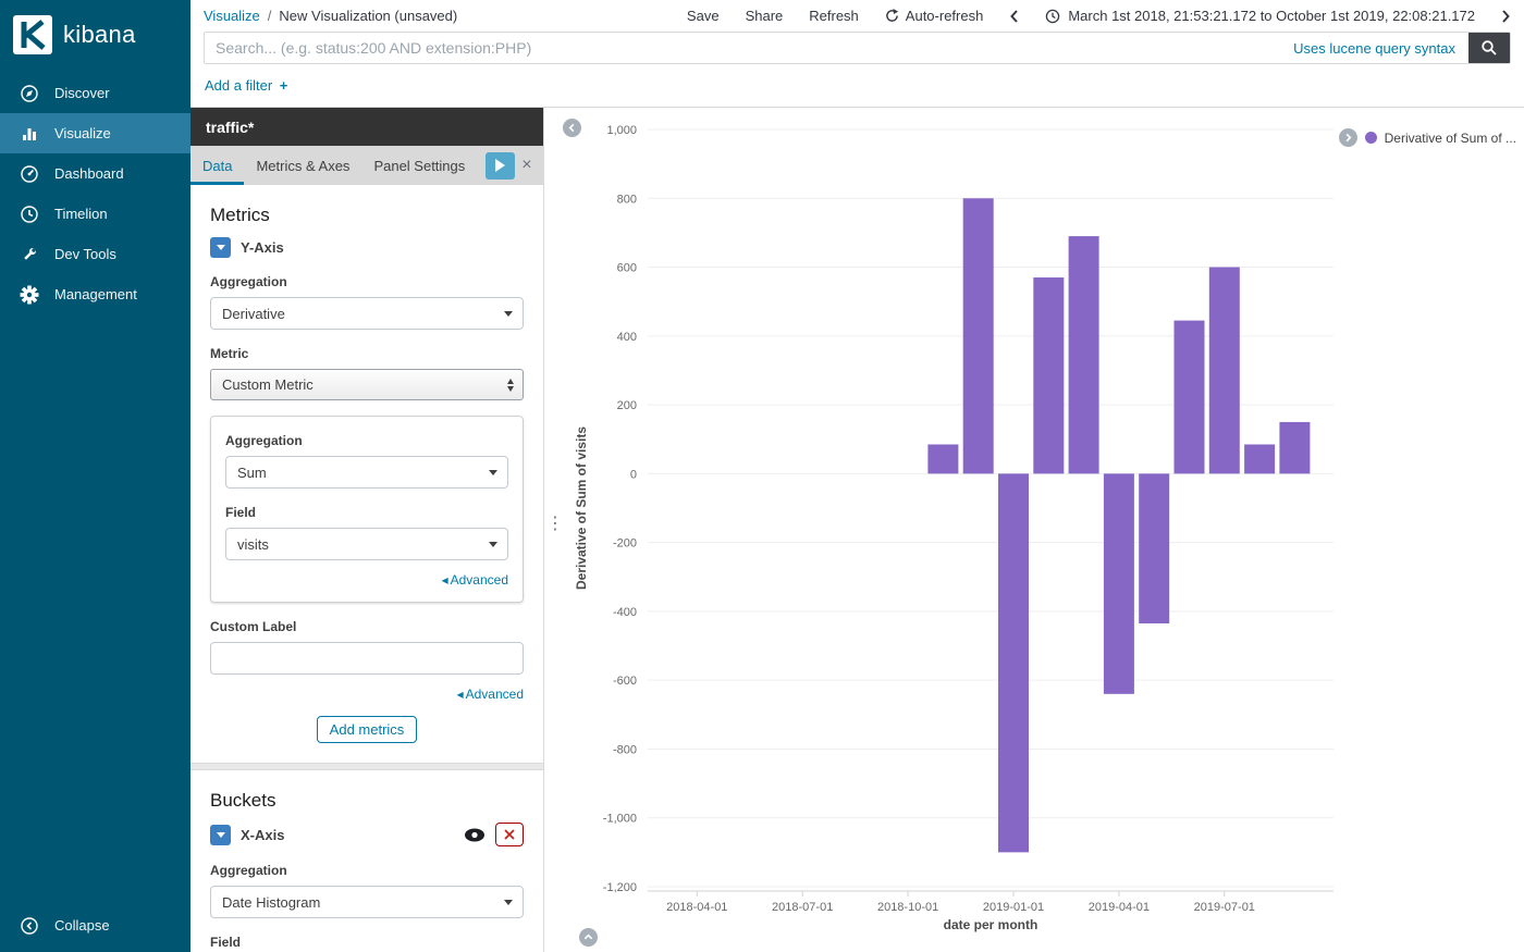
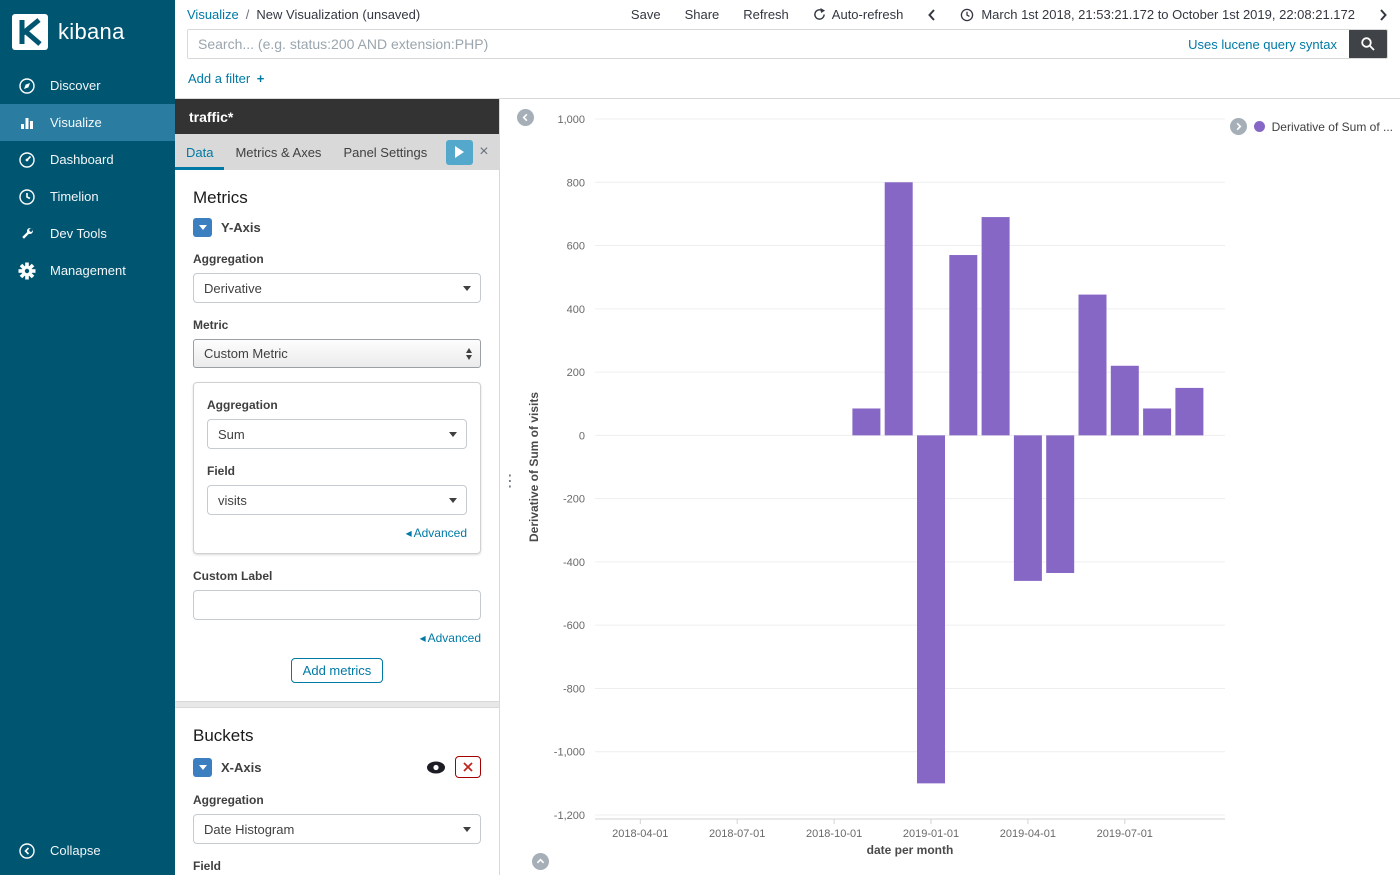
2019-04-01: -640 -> -460
2019-07-01: 600 -> 220
